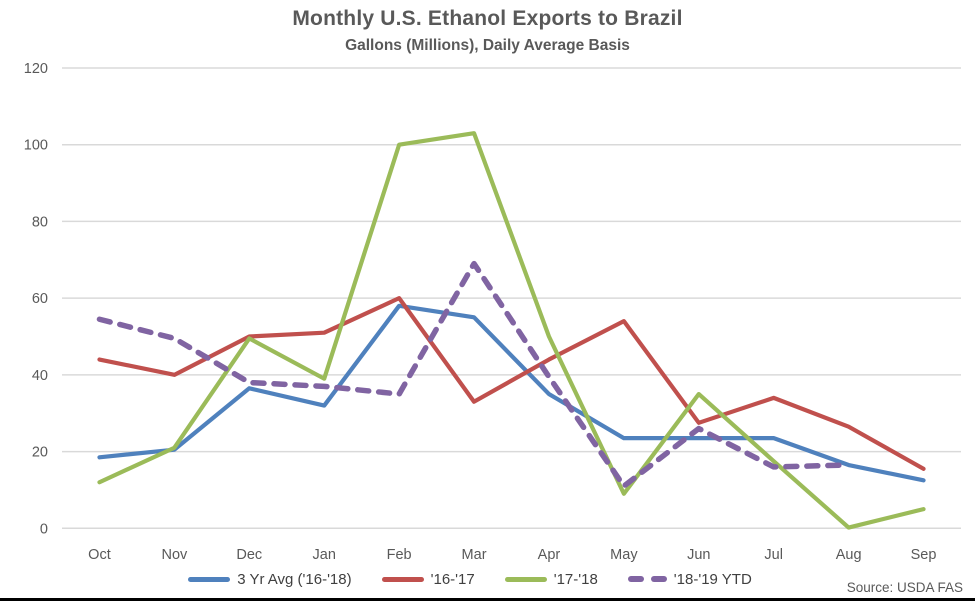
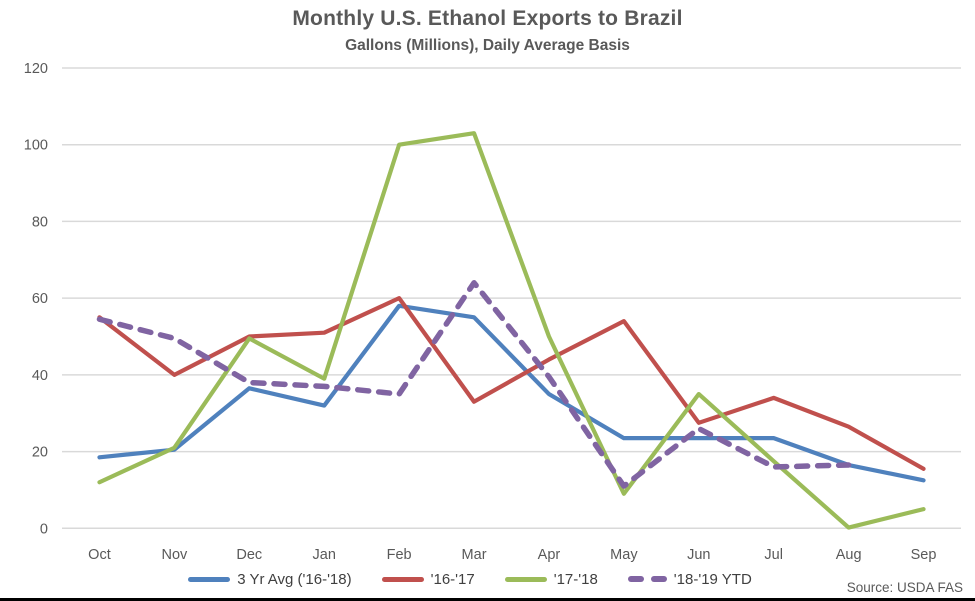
'16-'17/Oct: 44 -> 55
'18-'19 YTD/Mar: 69 -> 64
